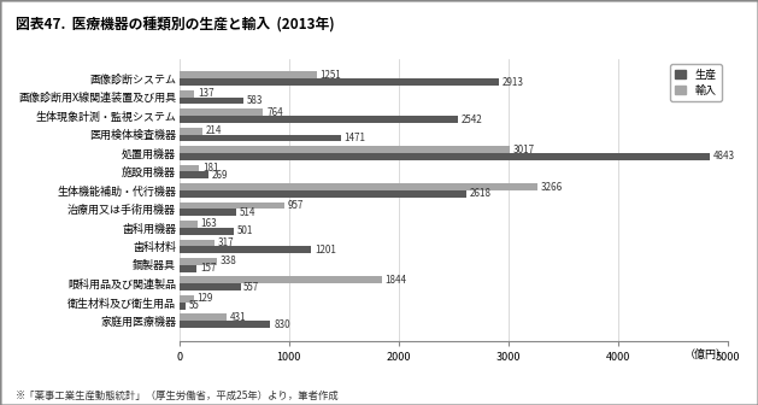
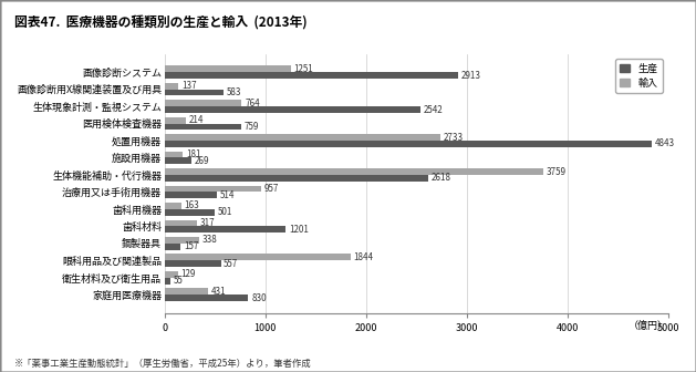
生産/医用検体検査機器: 1471 -> 759
輸入/処置用機器: 3017 -> 2733
輸入/生体機能補助・代行機器: 3266 -> 3759
